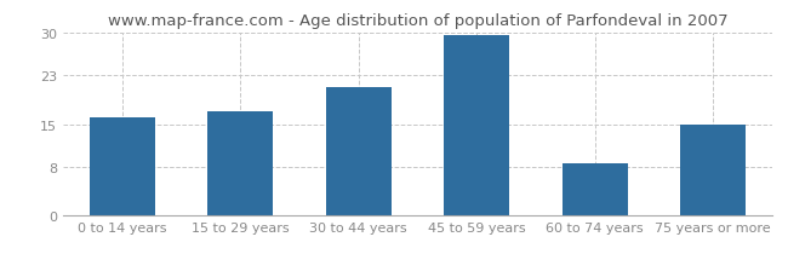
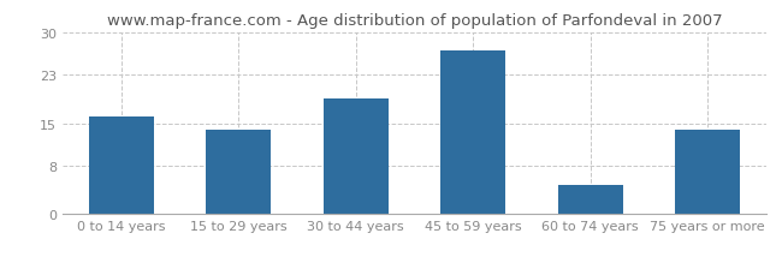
15 to 29 years: 17.0 -> 14.0
30 to 44 years: 21.0 -> 19.0
45 to 59 years: 29.5 -> 27.0
60 to 74 years: 8.5 -> 4.8
75 years or more: 15.0 -> 14.0
